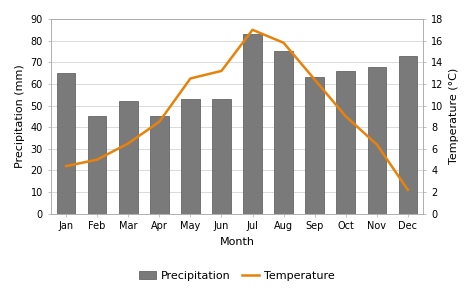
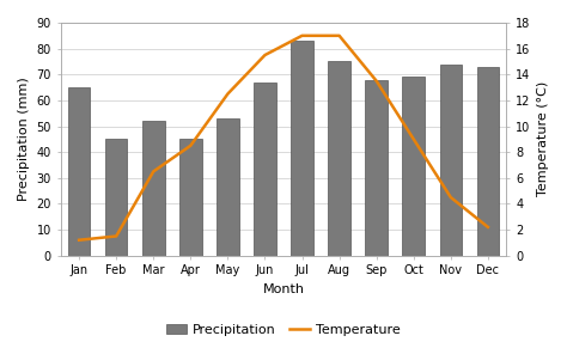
Temperature/Jan: 4.4 -> 1.2
Temperature/Feb: 5.0 -> 1.5
Precipitation/Jun: 53 -> 67
Temperature/Jun: 13.2 -> 15.5
Temperature/Aug: 15.8 -> 17.0
Precipitation/Sep: 63 -> 68
Temperature/Sep: 12.4 -> 13.5
Precipitation/Oct: 66 -> 69
Precipitation/Nov: 68 -> 74
Temperature/Nov: 6.4 -> 4.5
